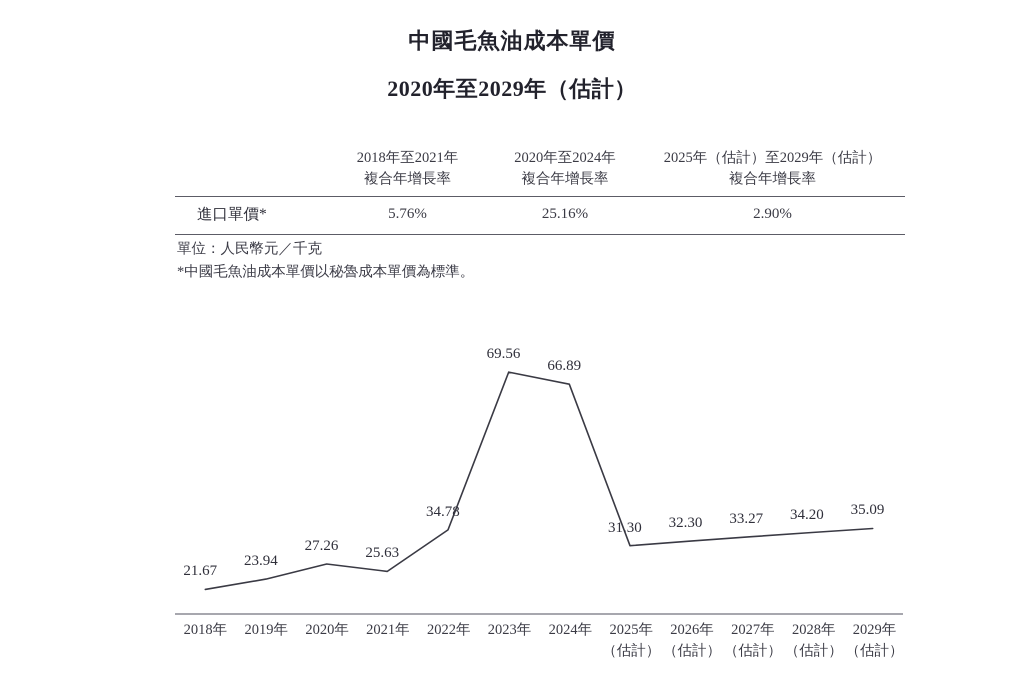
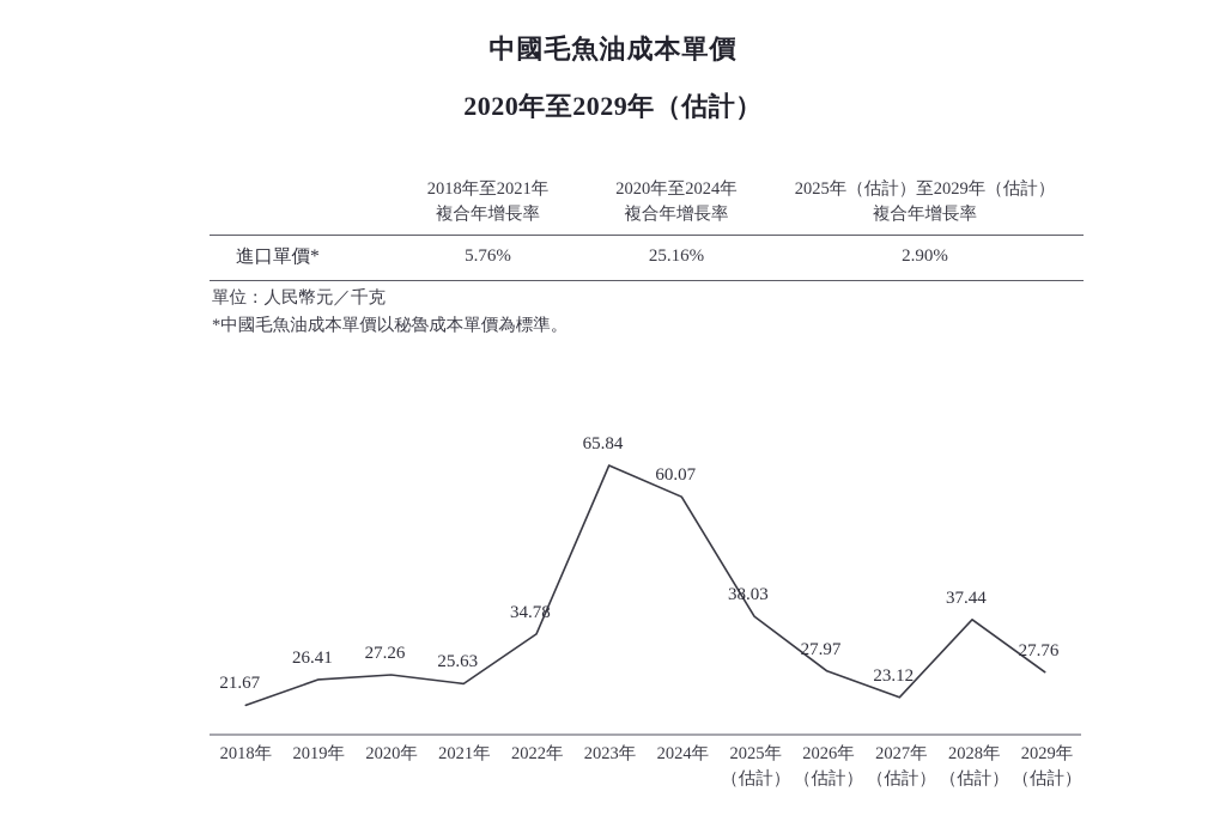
2019年: 23.94 -> 26.41
2023年: 69.56 -> 65.84
2024年: 66.89 -> 60.07
2025年: 31.30 -> 38.03
2026年: 32.30 -> 27.97
2027年: 33.27 -> 23.12
2028年: 34.20 -> 37.44
2029年: 35.09 -> 27.76
